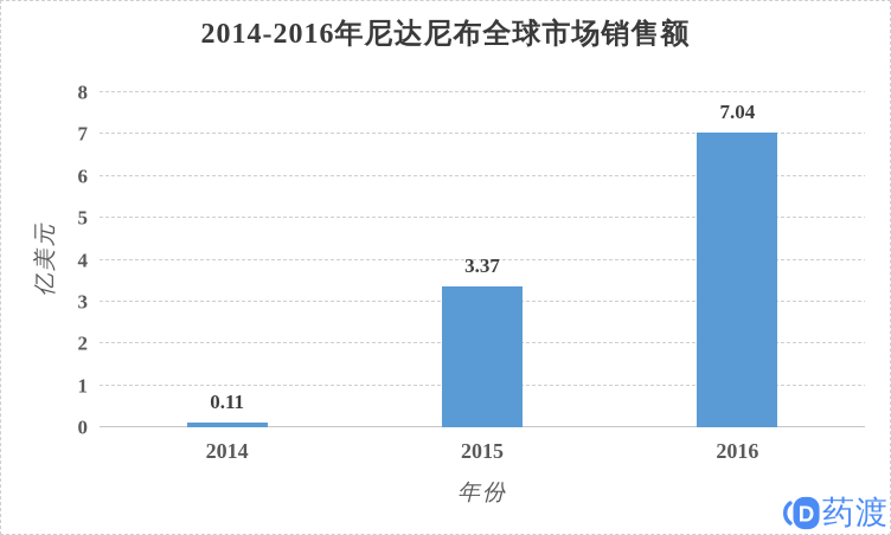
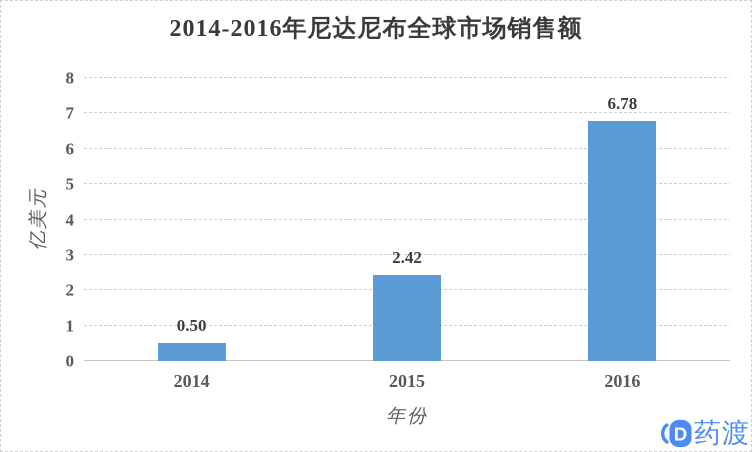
2014: 0.11 -> 0.50
2015: 3.37 -> 2.42
2016: 7.04 -> 6.78
